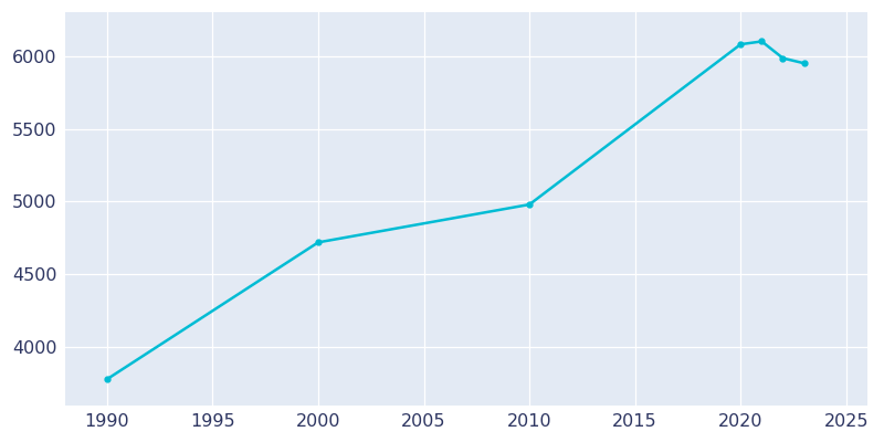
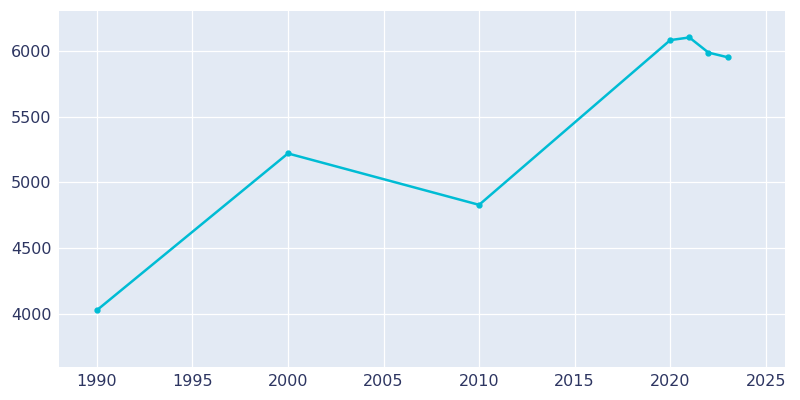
1990: 3780 -> 4030
2000: 4720 -> 5220
2010: 4980 -> 4830
